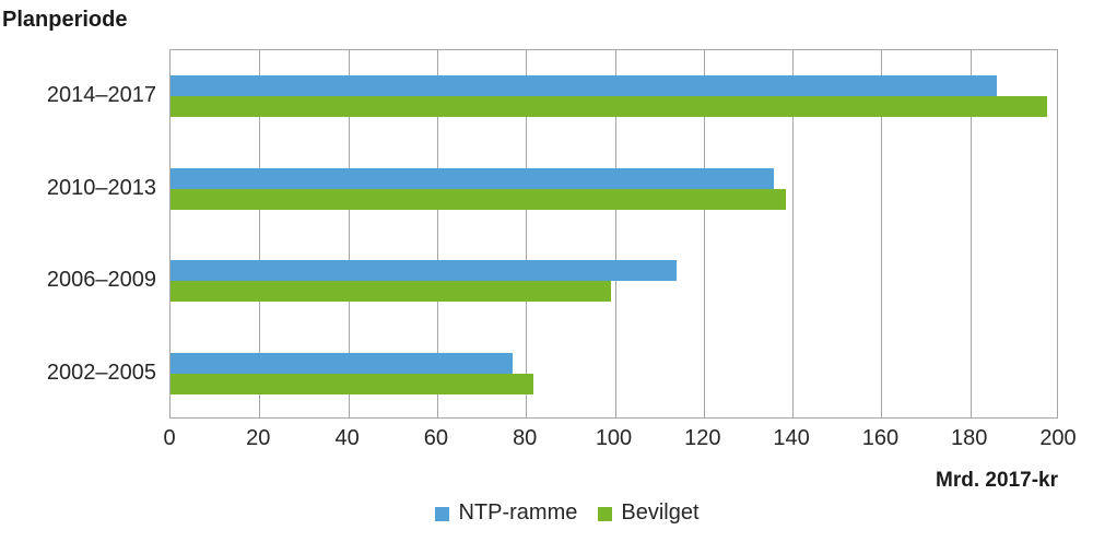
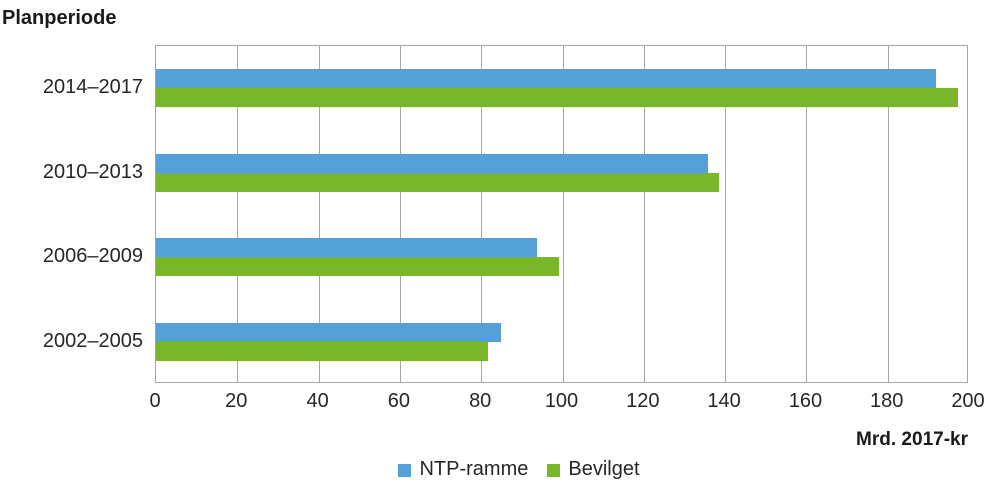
NTP-ramme/2014–2017: 186 -> 192
NTP-ramme/2006–2009: 114 -> 94
NTP-ramme/2002–2005: 77 -> 85
